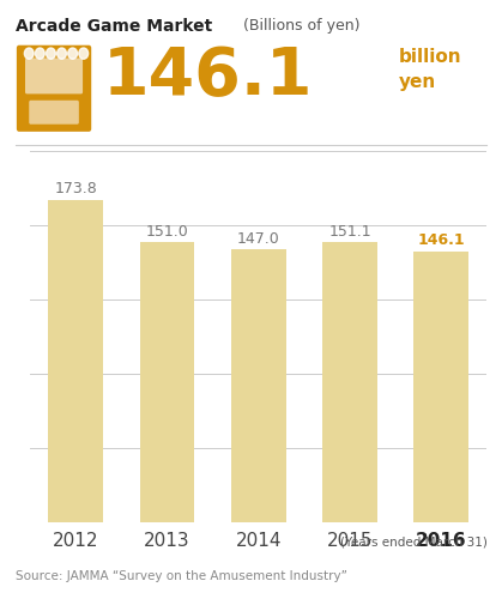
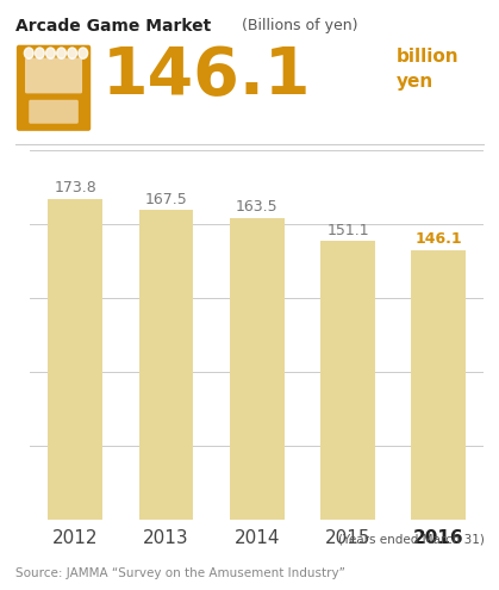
2013: 151.0 -> 167.5
2014: 147.0 -> 163.5
